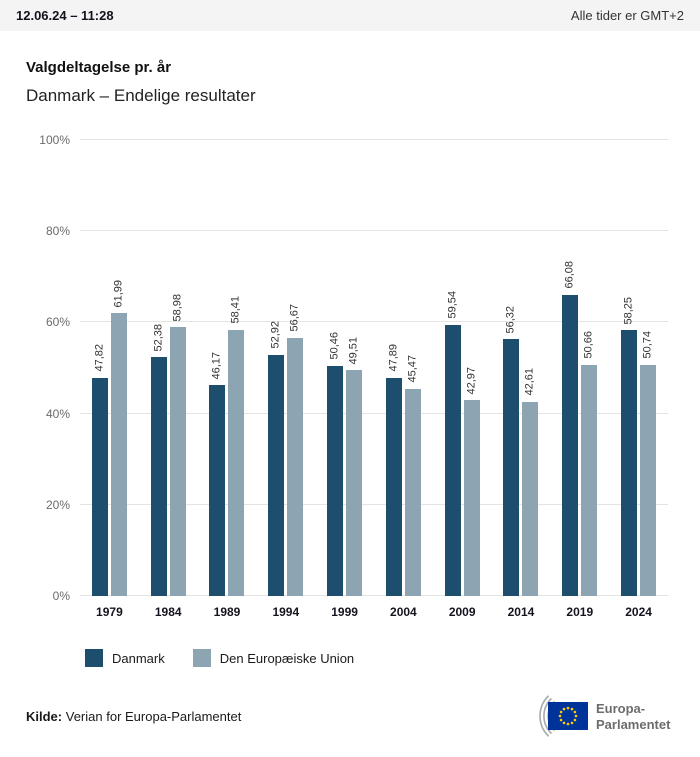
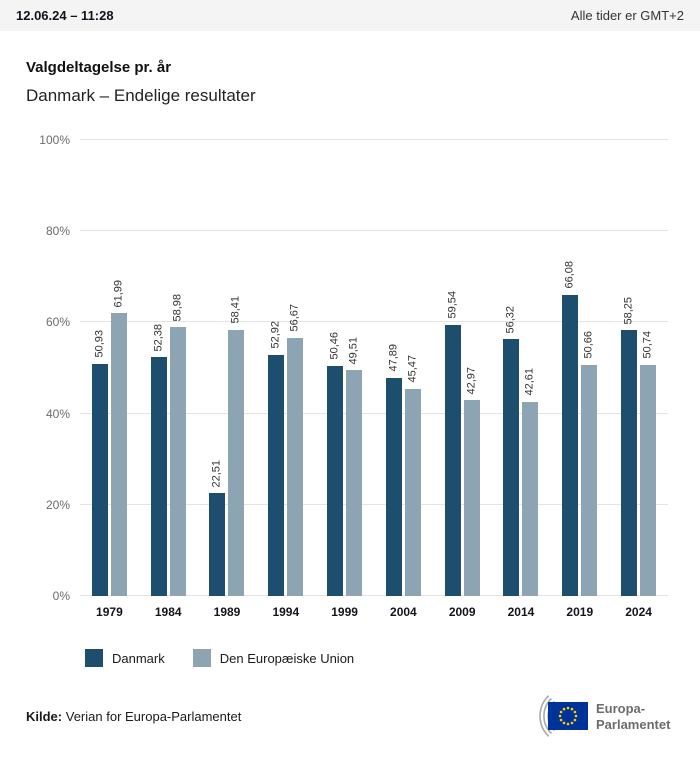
Danmark/1979: 47,82 -> 50,93
Danmark/1989: 46,17 -> 22,51
